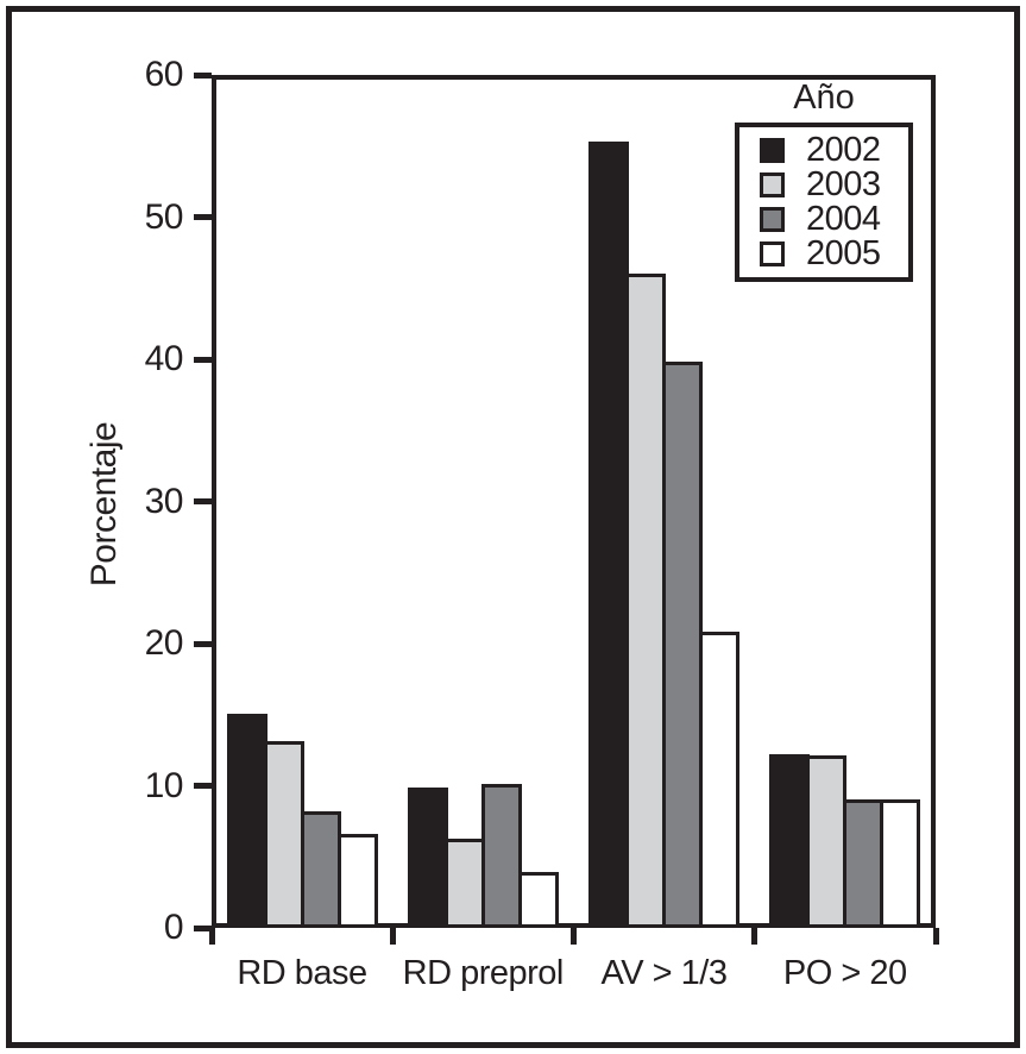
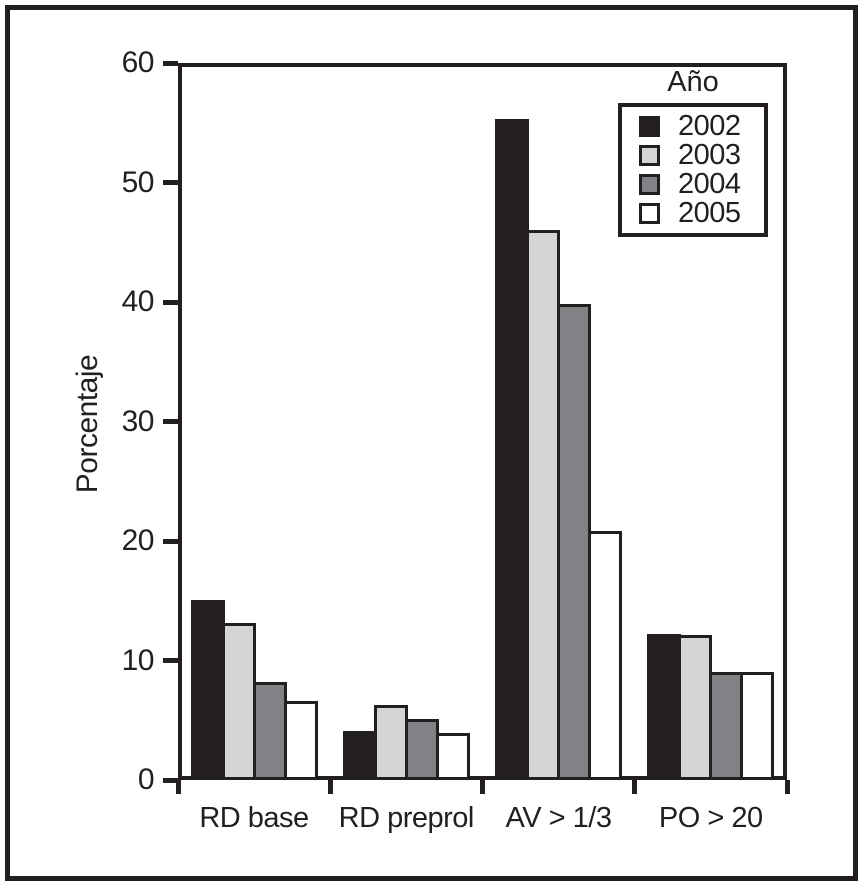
2002/RD preprol: 9.9 -> 4.1
2004/RD preprol: 10.1 -> 5.1
